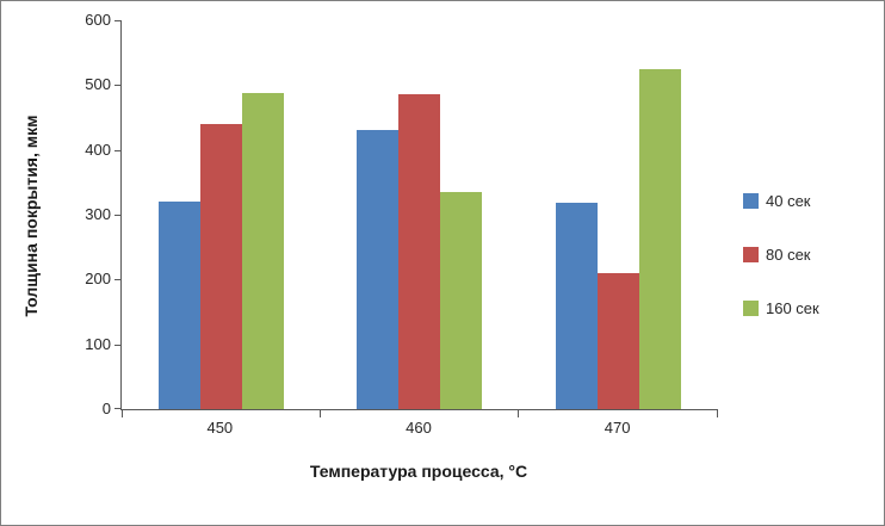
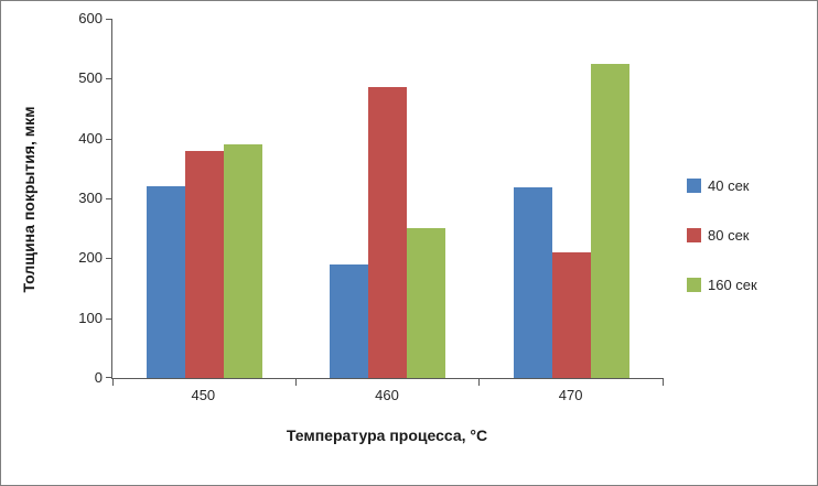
80 сек/450: 440 -> 380
160 сек/450: 490 -> 390
40 сек/460: 430 -> 190
160 сек/460: 340 -> 250
